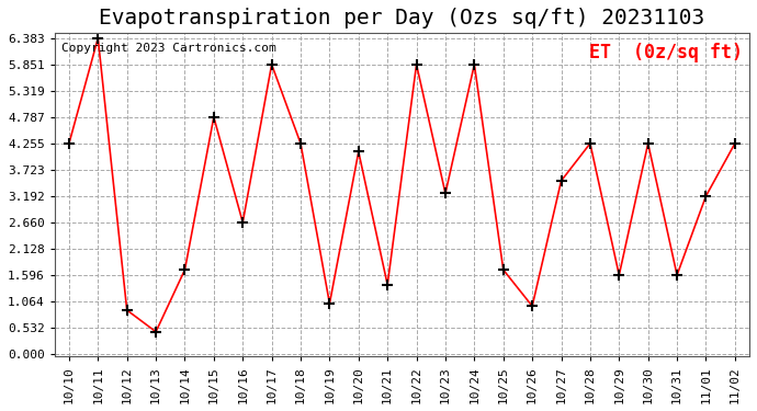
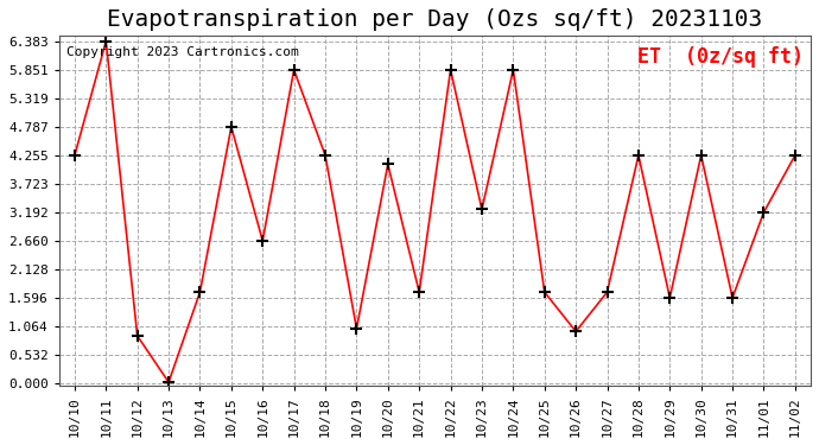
10/13: 0.45 -> 0.02
10/21: 1.40 -> 1.70
10/27: 3.50 -> 1.70
